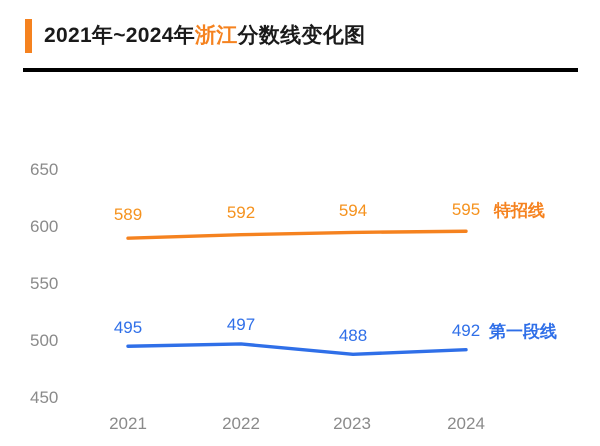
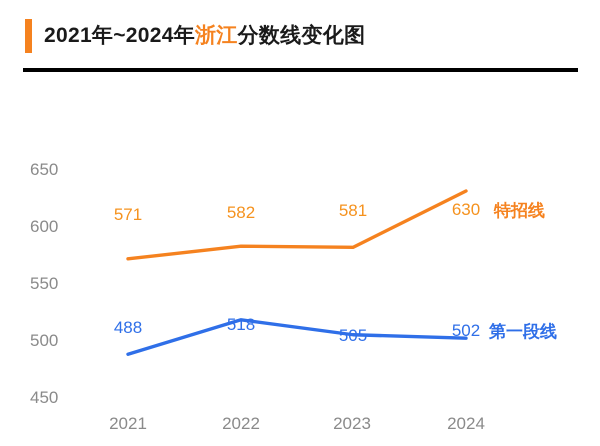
特招线/2021: 589 -> 571
第一段线/2021: 495 -> 488
特招线/2022: 592 -> 582
第一段线/2022: 497 -> 518
特招线/2023: 594 -> 581
第一段线/2023: 488 -> 505
特招线/2024: 595 -> 630
第一段线/2024: 492 -> 502
